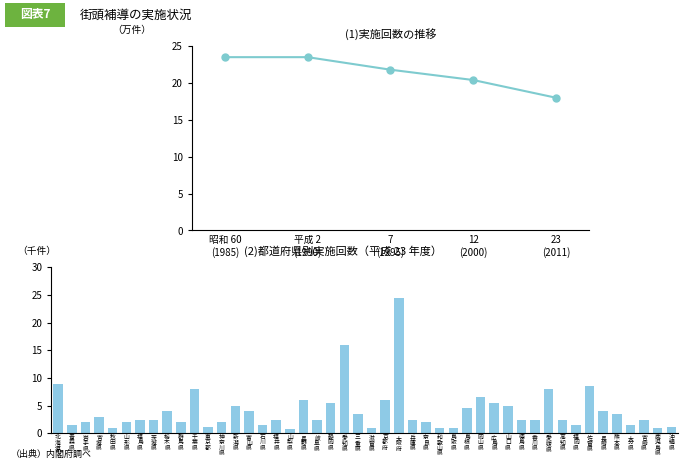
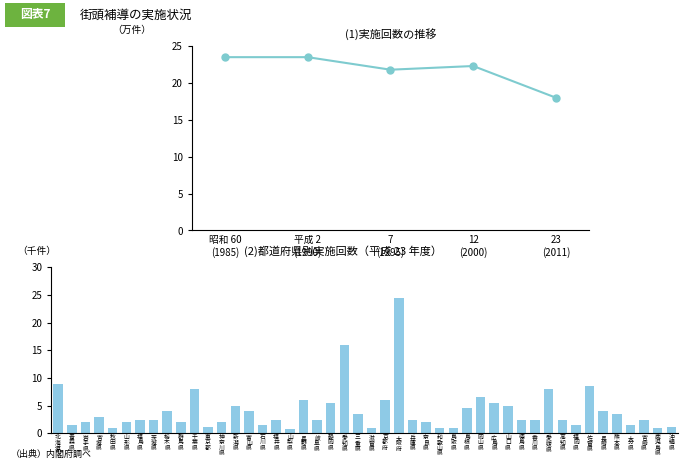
(1)実施回数の推移/12 (2000): 20.4 -> 22.3
